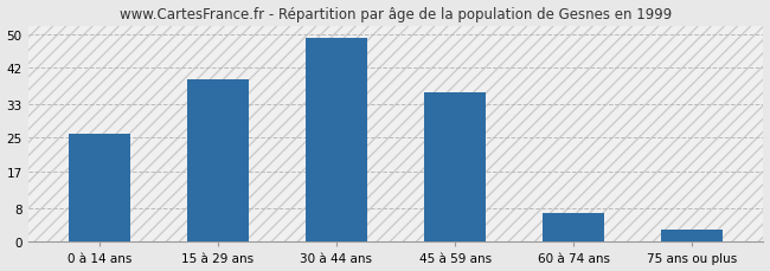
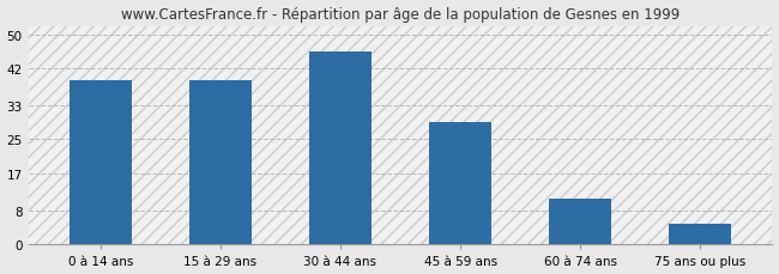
0 à 14 ans: 26 -> 39
30 à 44 ans: 49 -> 46
45 à 59 ans: 36 -> 29
60 à 74 ans: 7 -> 11
75 ans ou plus: 3 -> 5
